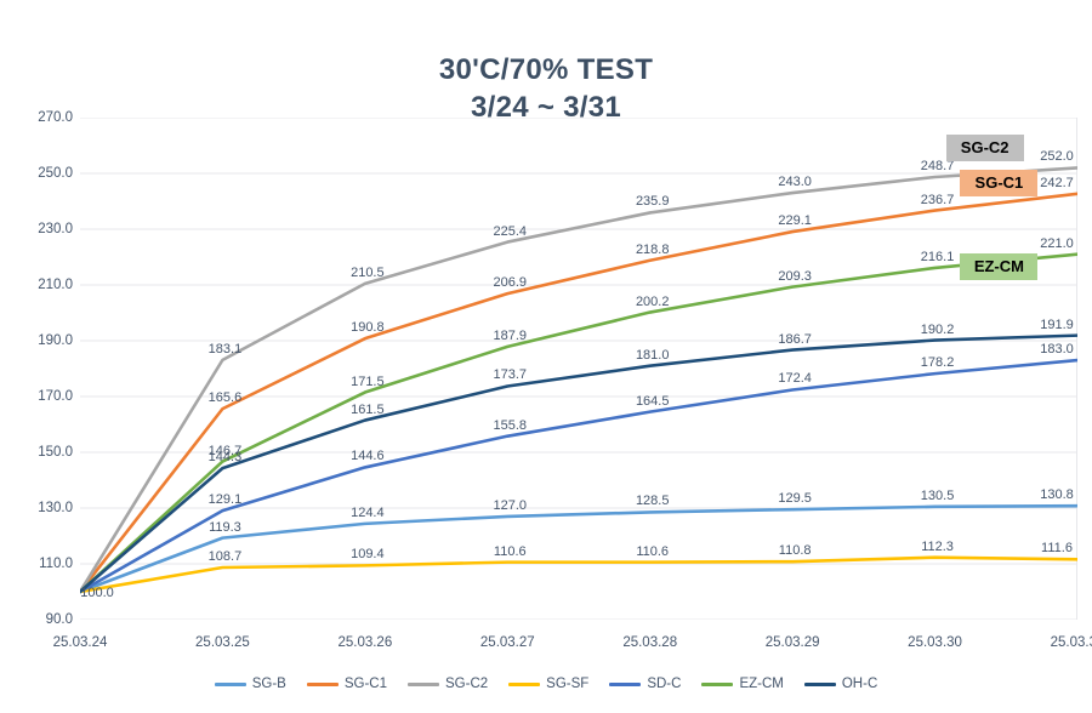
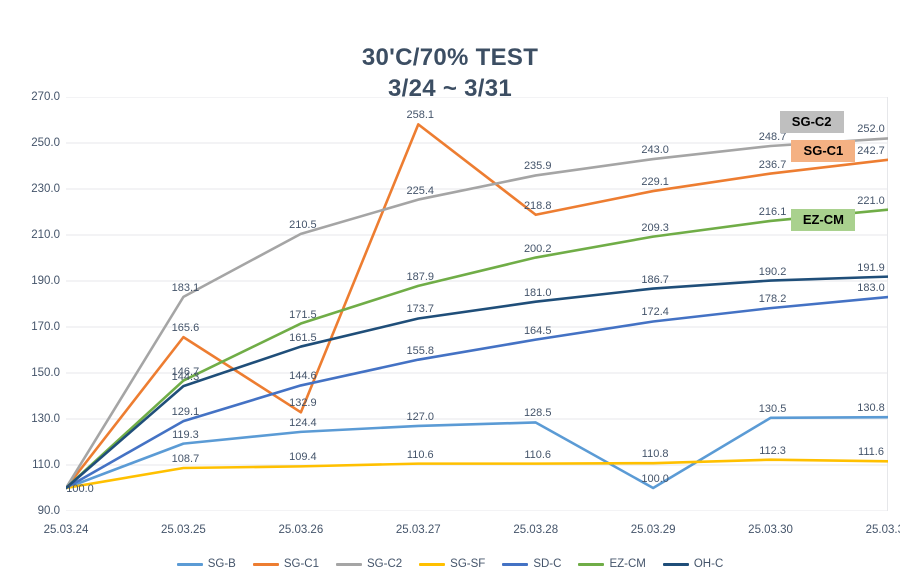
SG-C1/25.03.26: 190.8 -> 132.9
SG-C1/25.03.27: 206.9 -> 258.1
SG-B/25.03.29: 129.5 -> 100.0
